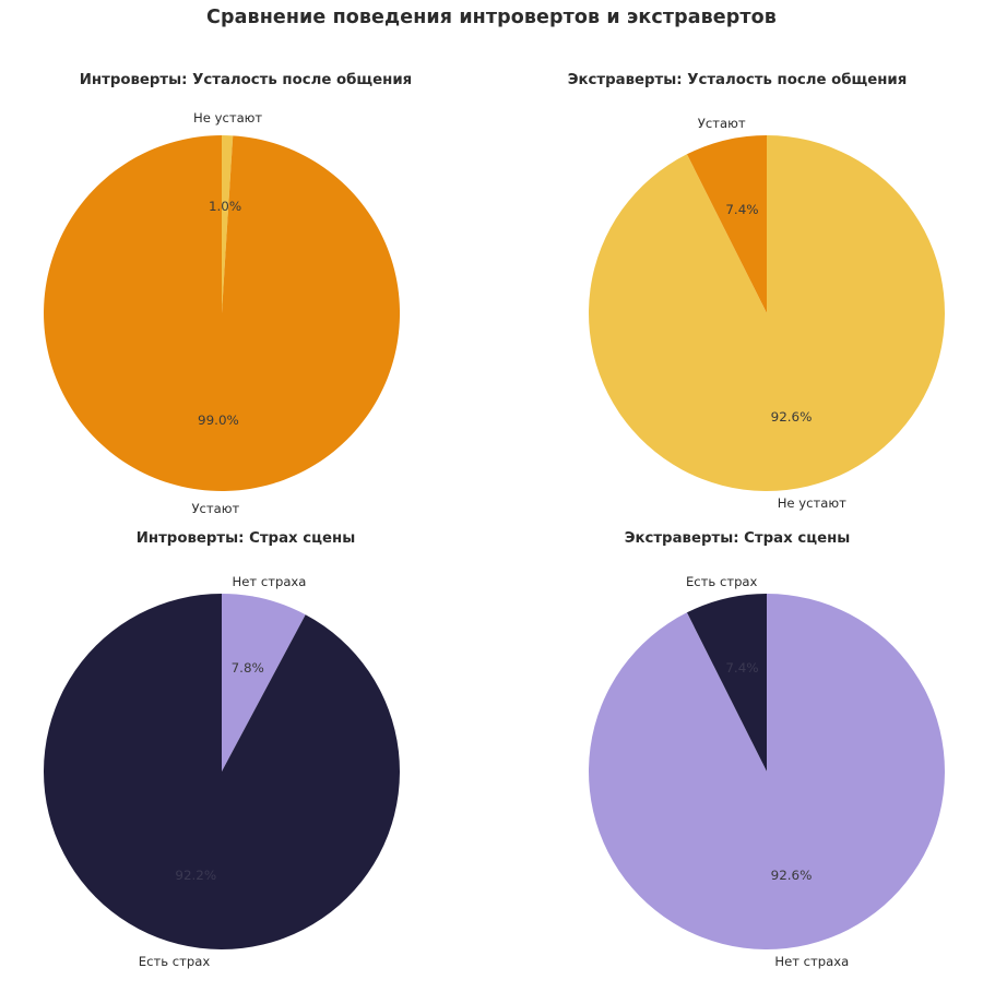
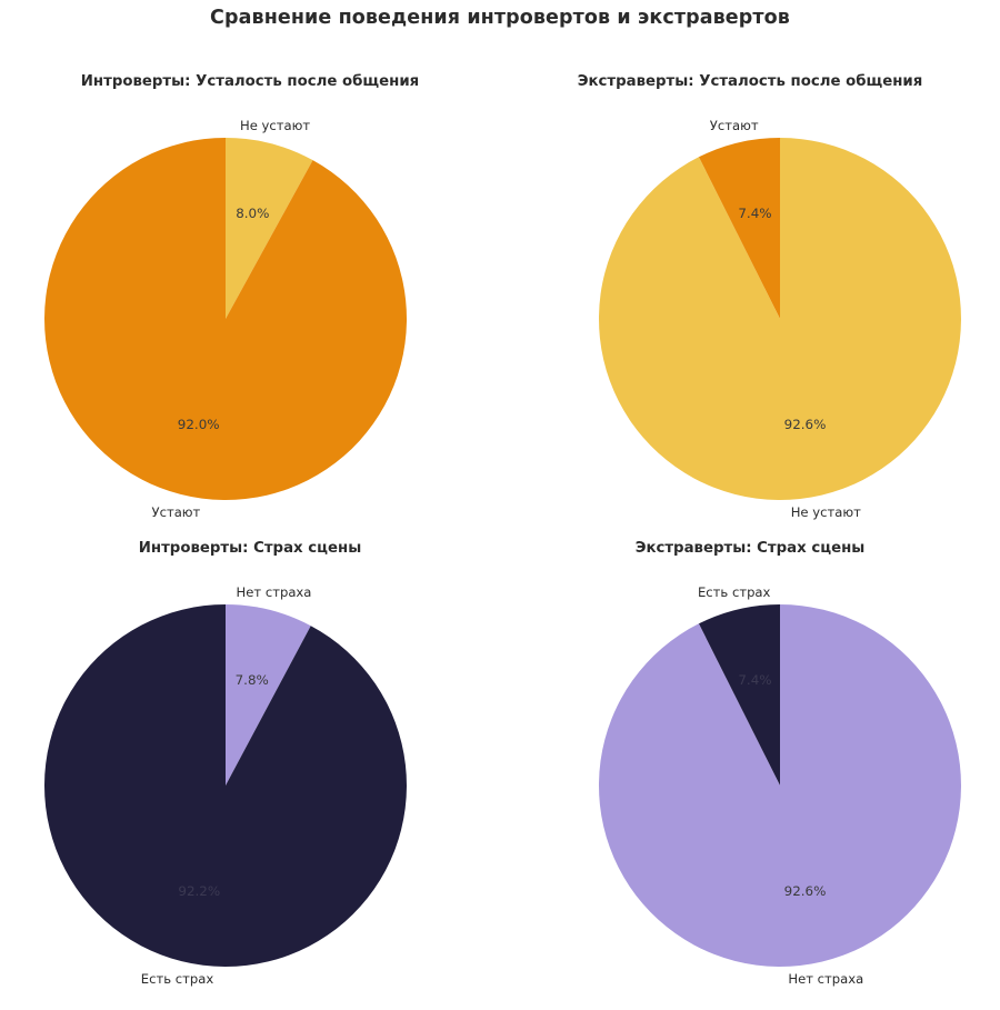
Интроверты: Усталость после общения/Не устают: 1.0% -> 8.0%
Интроверты: Усталость после общения/Устают: 99.0% -> 92.0%
